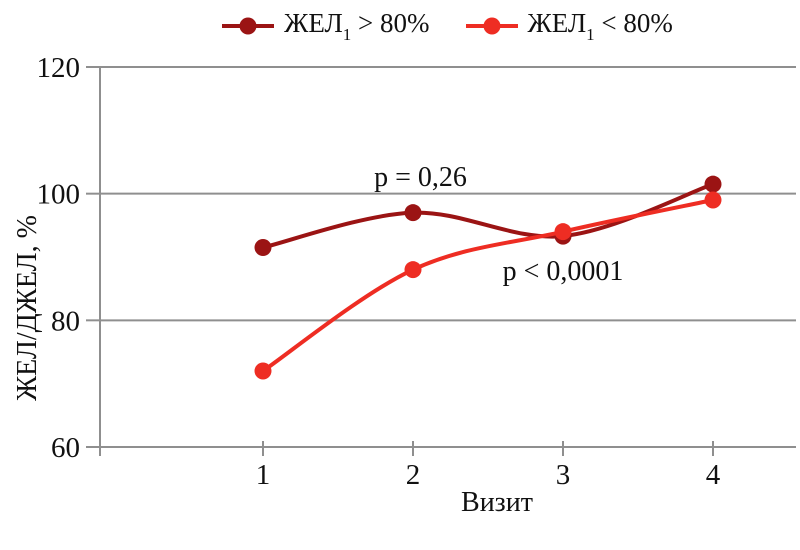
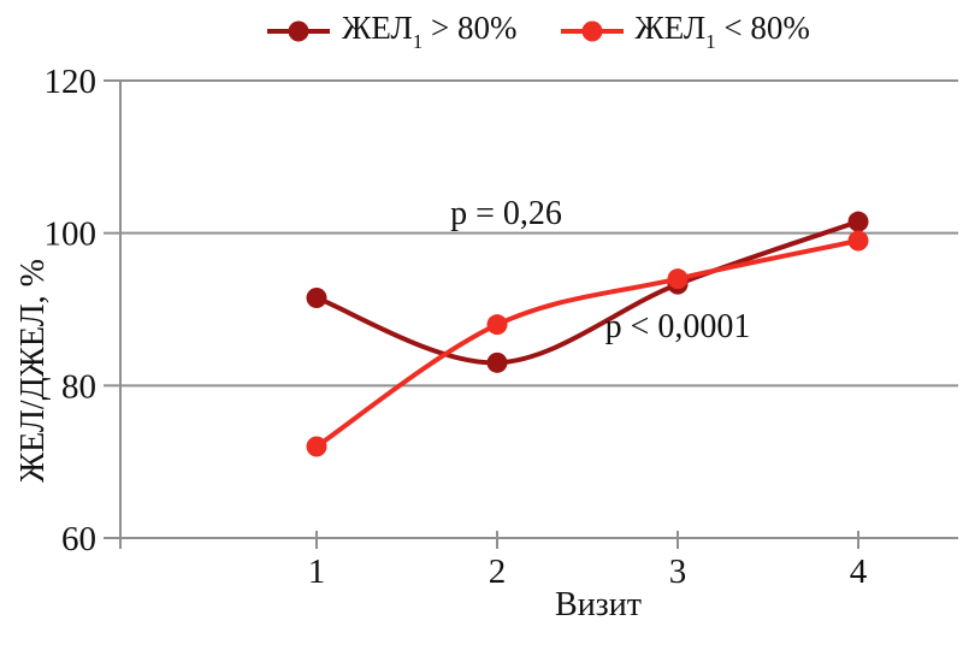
ЖЕЛ1 > 80%/2: 97 -> 83
